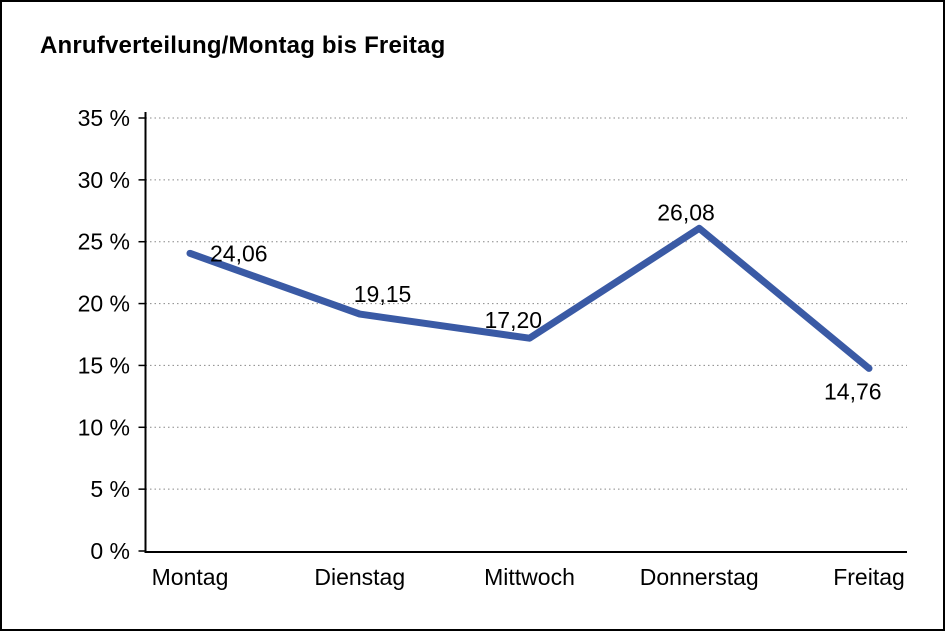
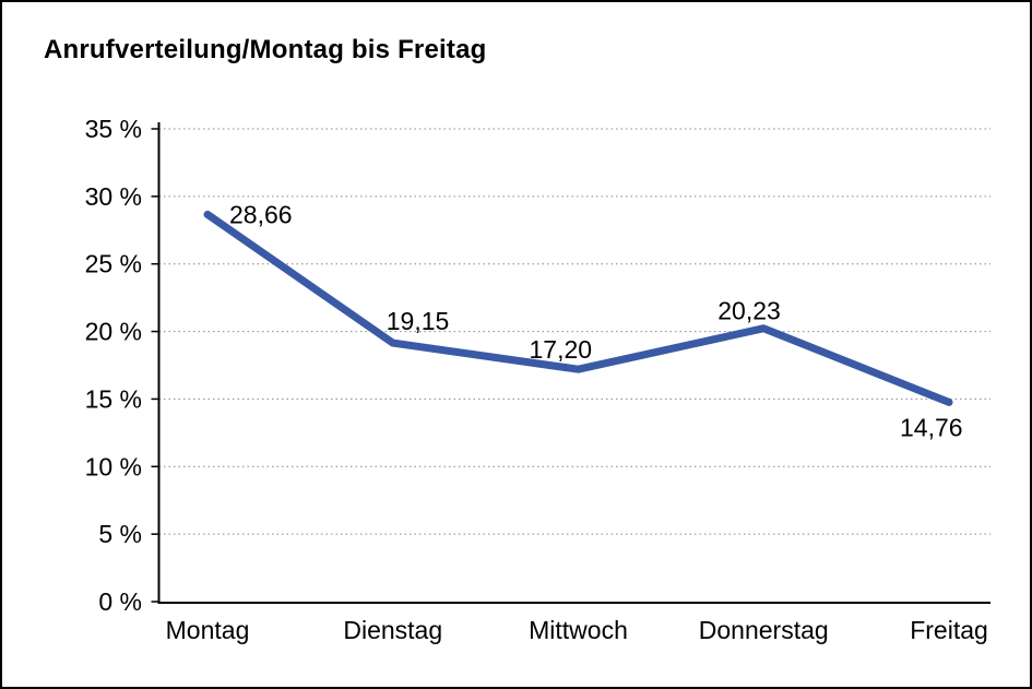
Montag: 24,06 -> 28,66
Donnerstag: 26,08 -> 20,23
